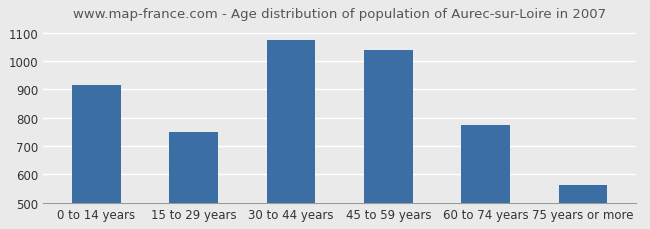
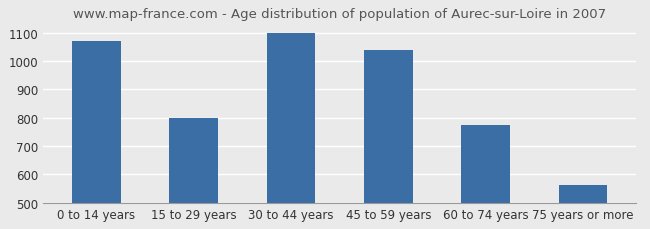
0 to 14 years: 915 -> 1070
15 to 29 years: 750 -> 800
30 to 44 years: 1075 -> 1100
